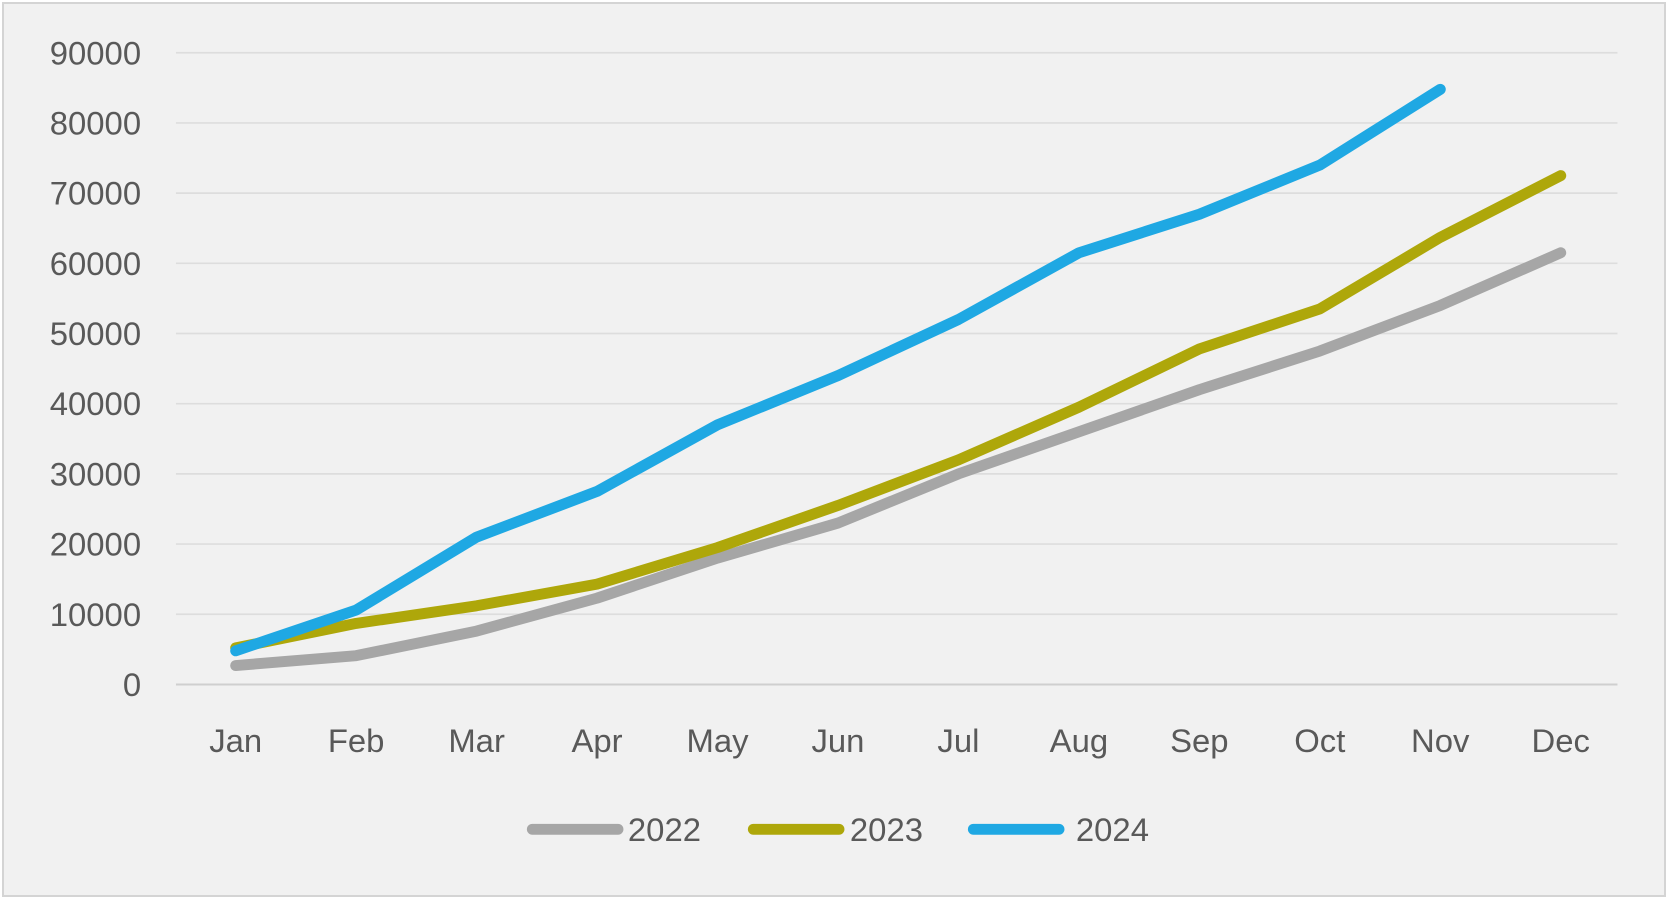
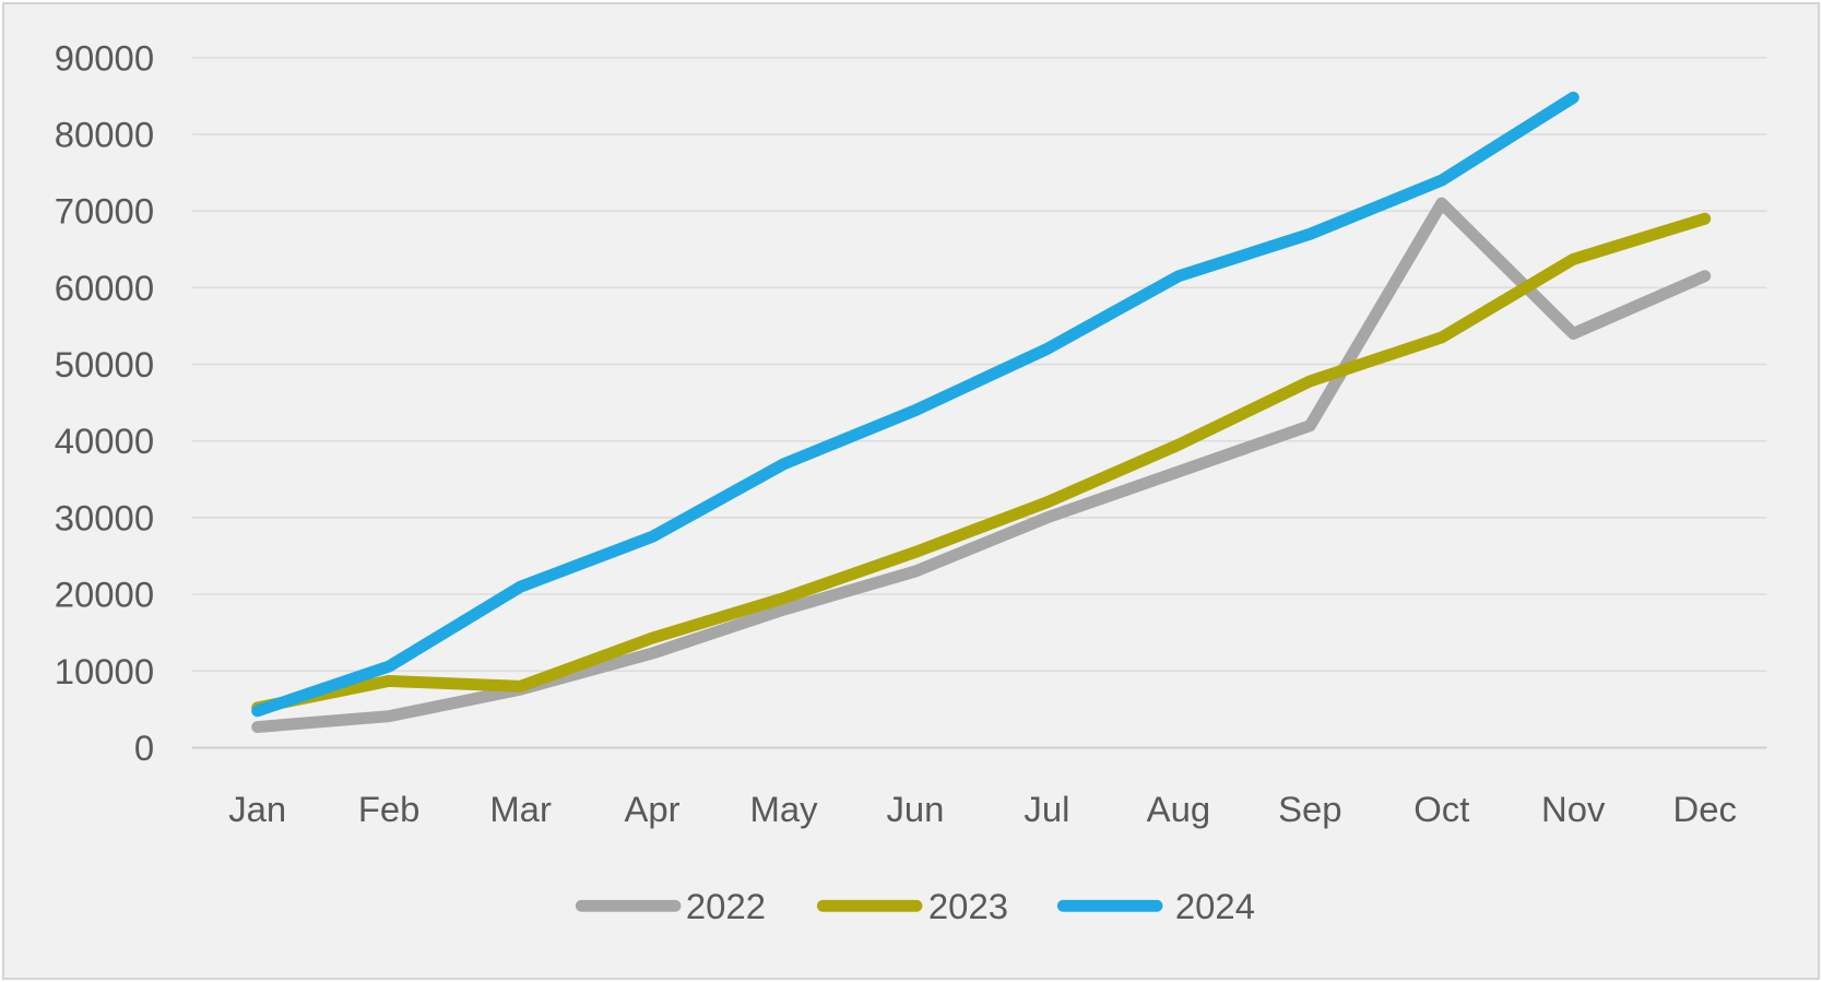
2023/Mar: 11000 -> 8000
2022/Oct: 48000 -> 71000
2023/Dec: 72000 -> 69000
